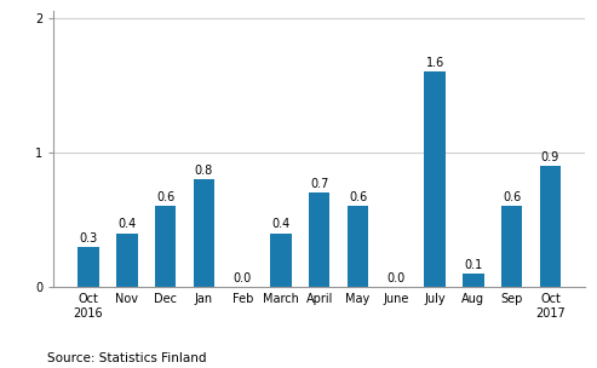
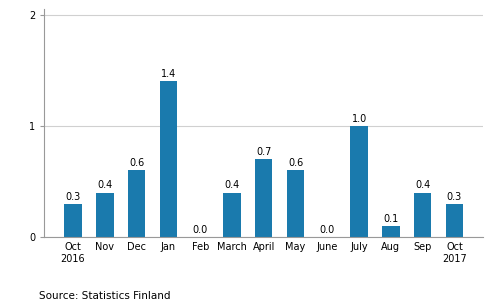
Jan: 0.8 -> 1.4
July: 1.6 -> 1.0
Sep: 0.6 -> 0.4
Oct 2017: 0.9 -> 0.3
